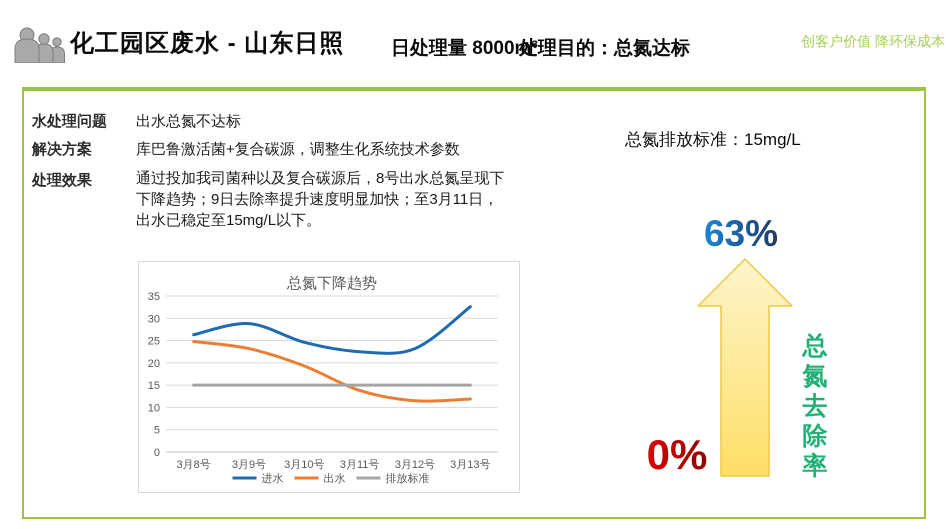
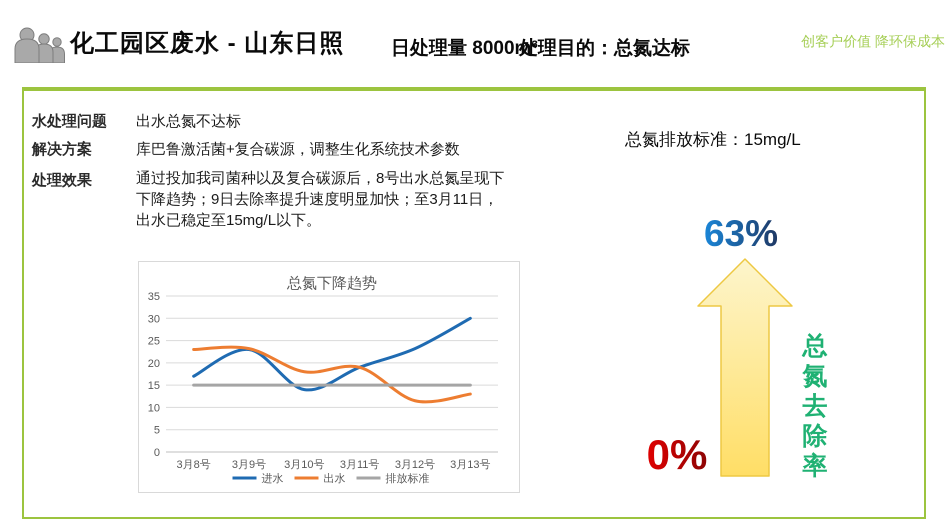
进水/3月8号: 26 -> 17
出水/3月8号: 25 -> 23
进水/3月9号: 29 -> 23
进水/3月10号: 25 -> 14
出水/3月10号: 19 -> 18
进水/3月11号: 22 -> 19
出水/3月11号: 14 -> 19
进水/3月13号: 33 -> 30
出水/3月13号: 12 -> 13
